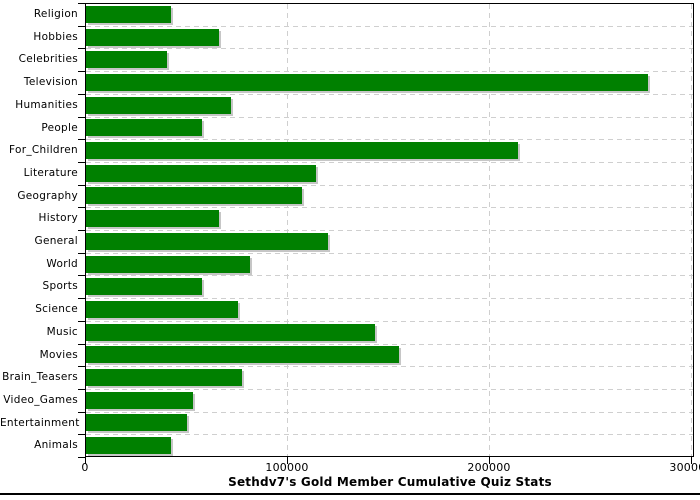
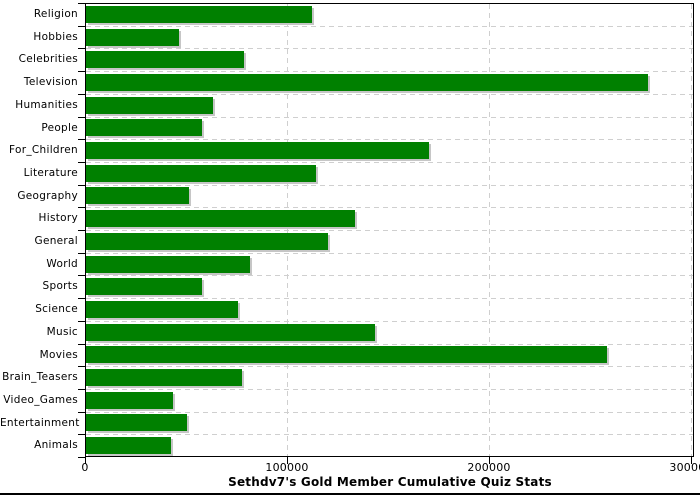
Religion: 42000 -> 112000
Hobbies: 66000 -> 46000
Celebrities: 40000 -> 78000
Humanities: 72000 -> 63000
For_Children: 214000 -> 170000
Geography: 107000 -> 51000
History: 66000 -> 133000
Movies: 155000 -> 258000
Video_Games: 53000 -> 43000
